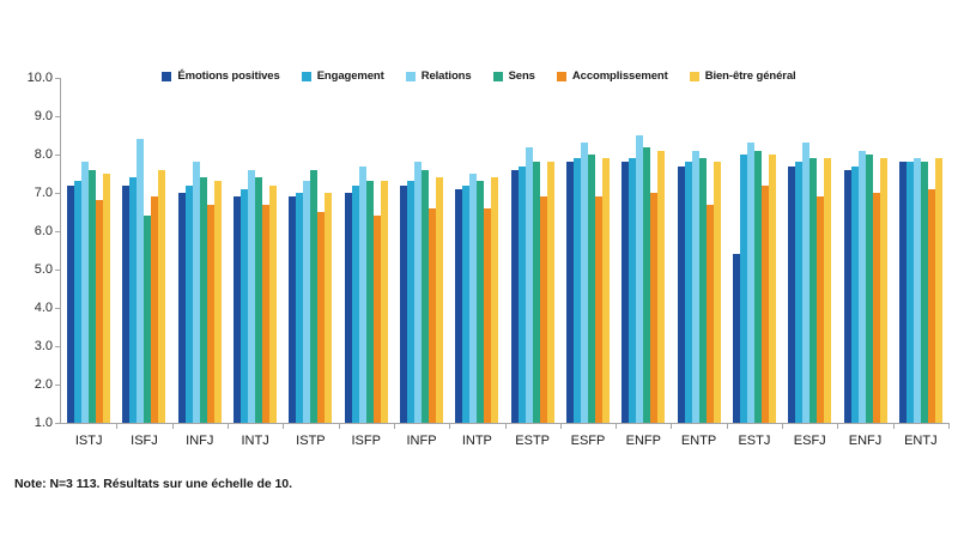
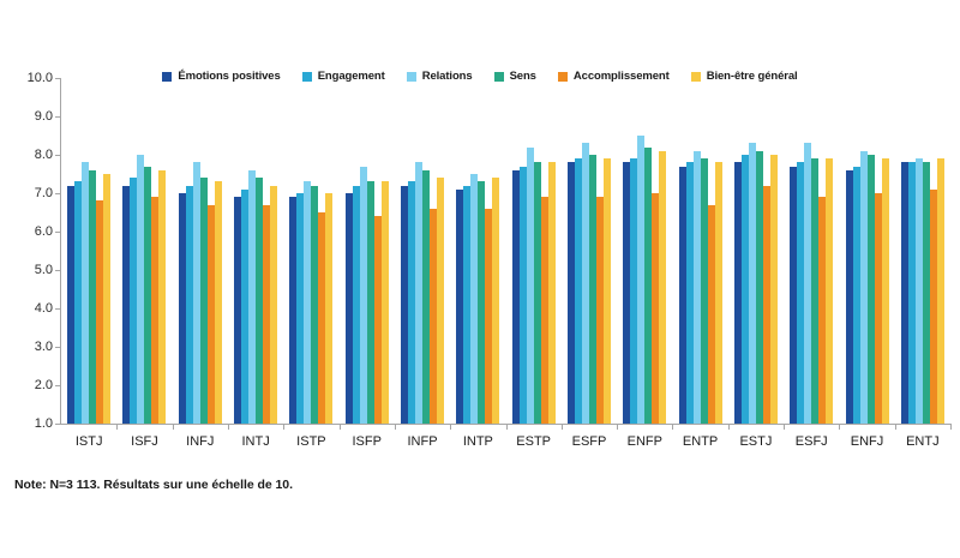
Relations/ISFJ: 8.4 -> 8.0
Sens/ISFJ: 6.4 -> 7.7
Sens/ISTP: 7.6 -> 7.2
Émotions positives/ESTJ: 5.4 -> 7.8
